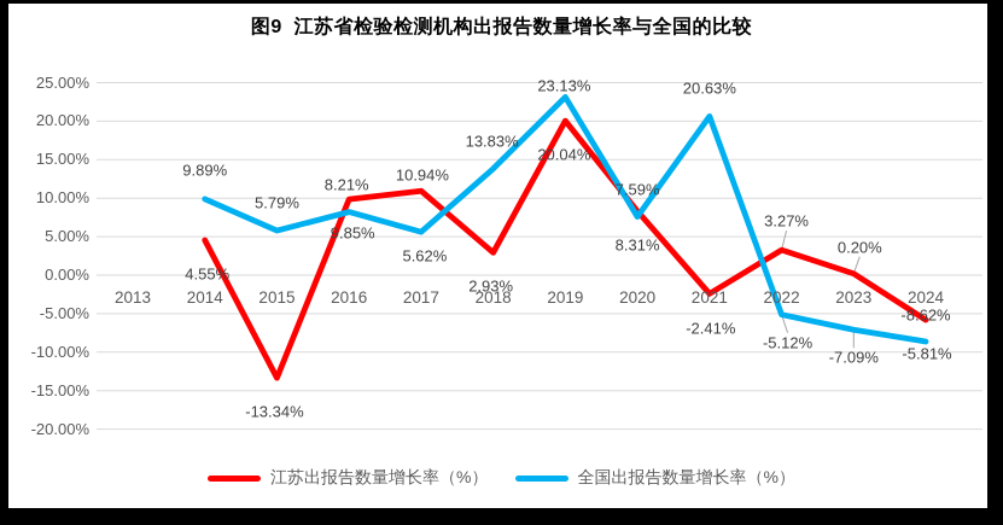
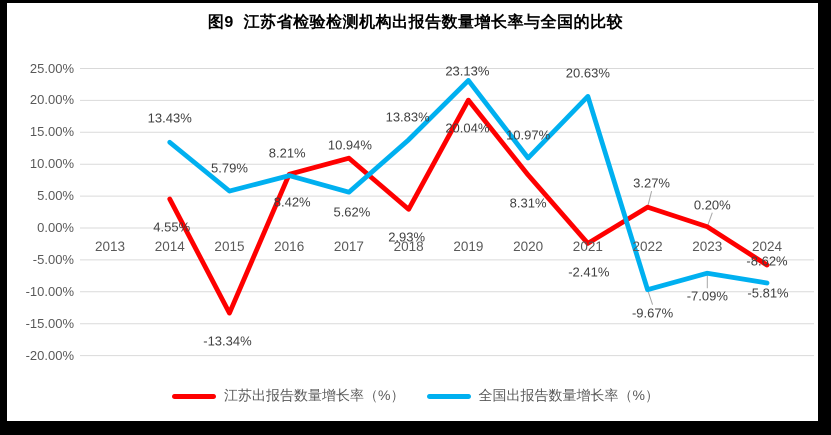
全国出报告数量增长率（%）/2014: 9.89% -> 13.43%
江苏出报告数量增长率（%）/2016: 9.85% -> 8.42%
全国出报告数量增长率（%）/2020: 7.59% -> 10.97%
全国出报告数量增长率（%）/2022: -5.12% -> -9.67%
